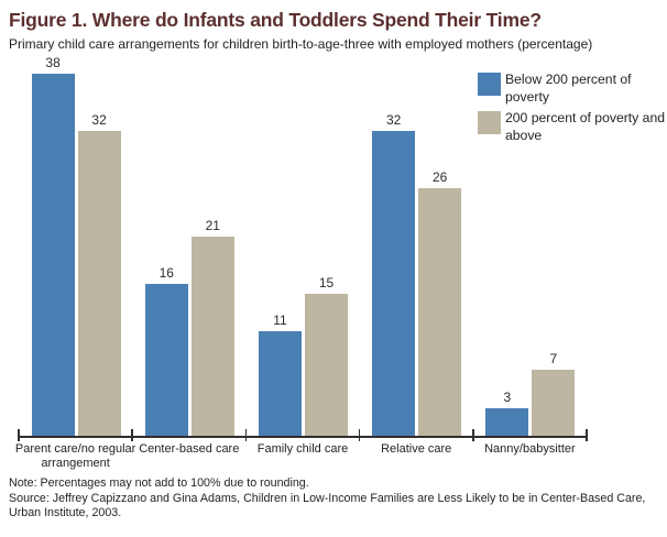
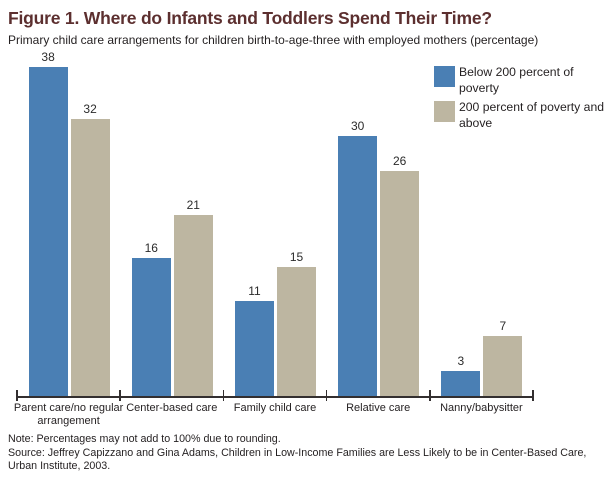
Below 200 percent of poverty/Relative care: 32 -> 30
